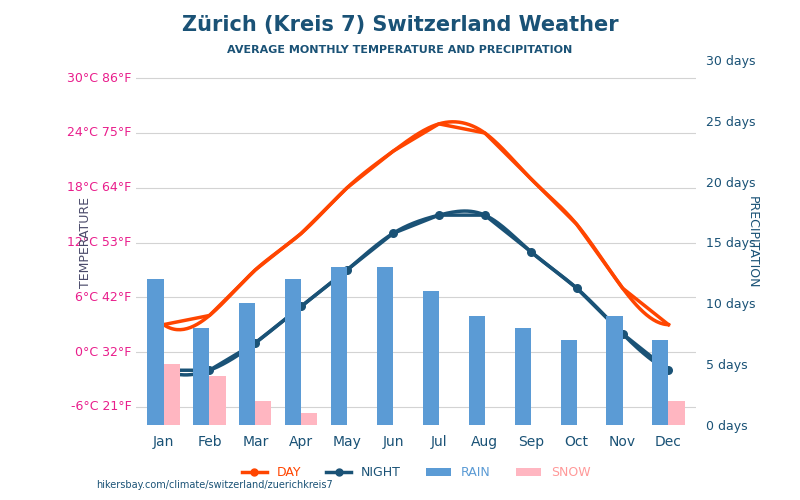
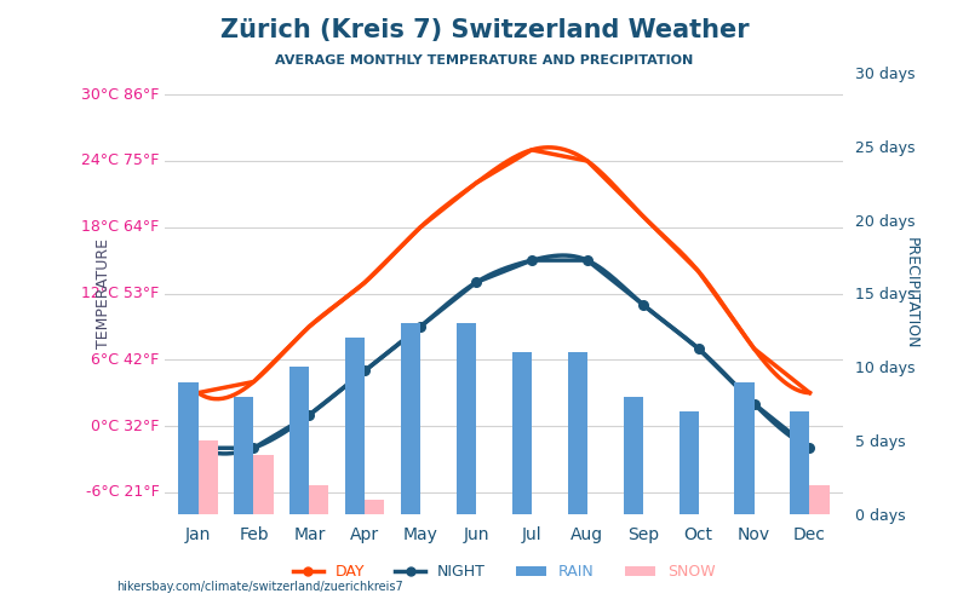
RAIN/Jan: 12 days -> 9 days
RAIN/Aug: 9 days -> 11 days
